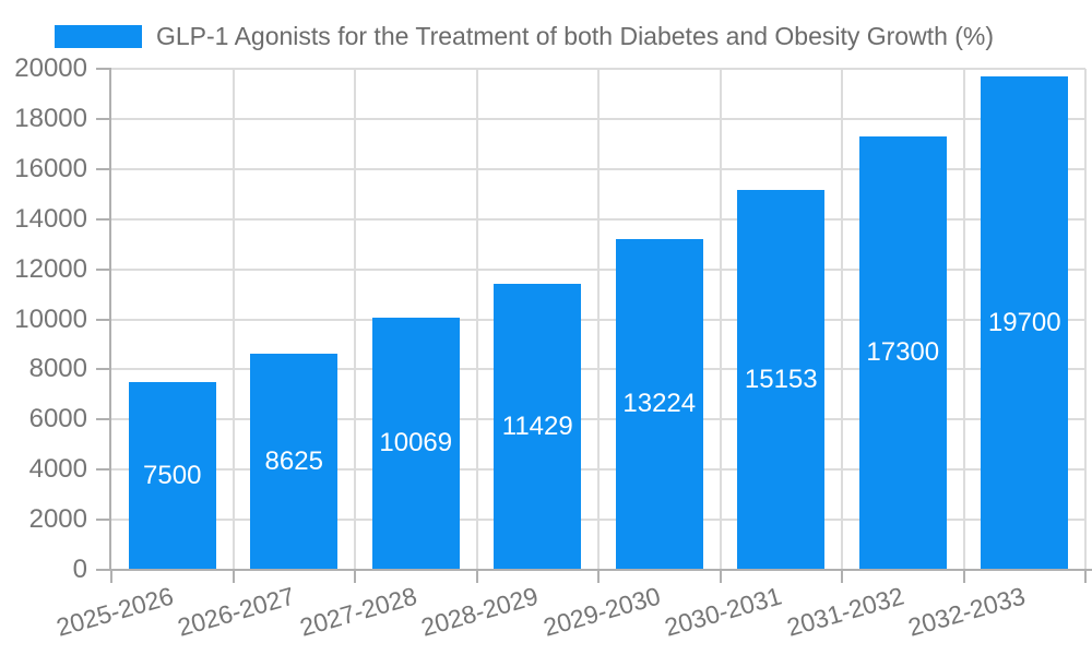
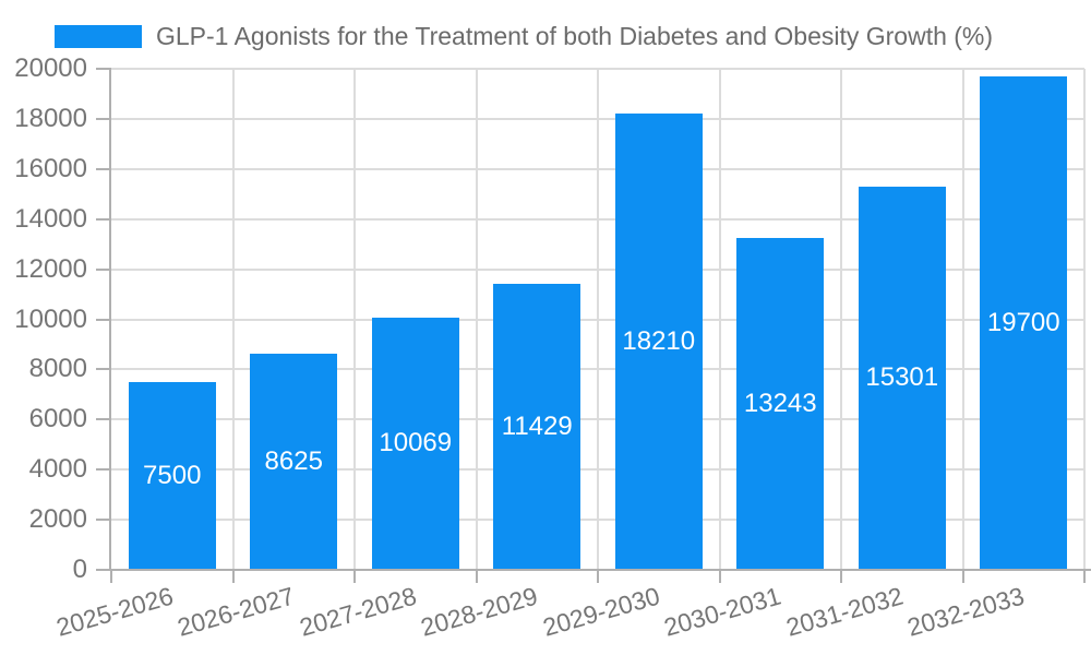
2029-2030: 13224 -> 18210
2030-2031: 15153 -> 13243
2031-2032: 17300 -> 15301
